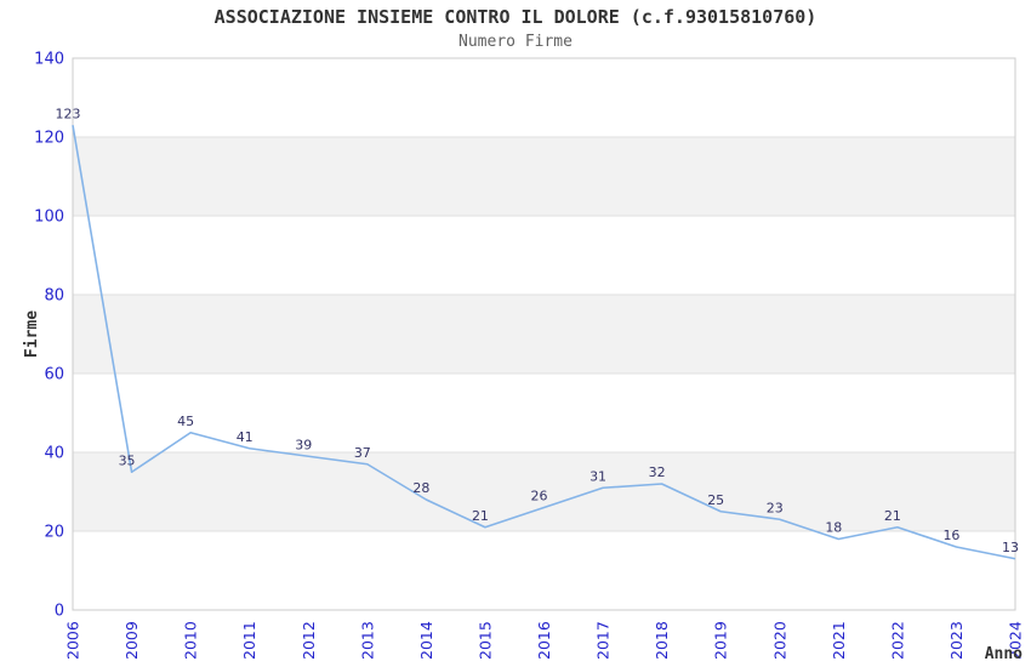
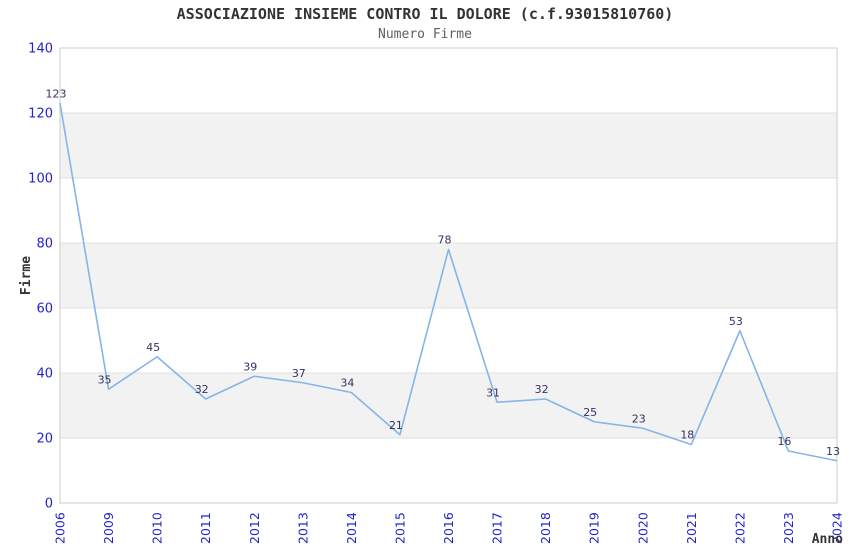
2011: 41 -> 32
2014: 28 -> 34
2016: 26 -> 78
2022: 21 -> 53
